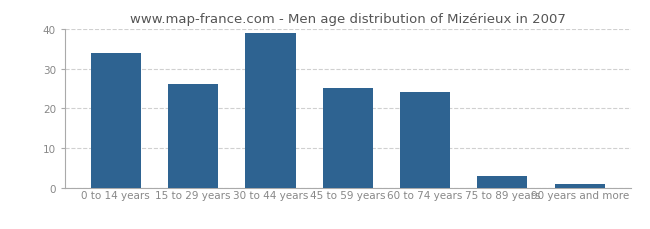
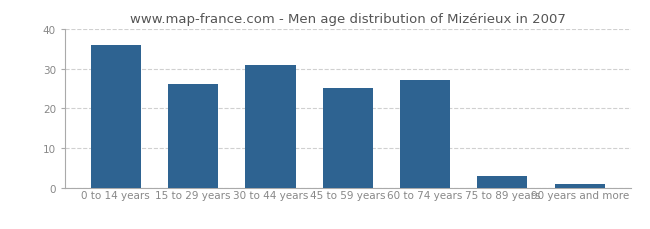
0 to 14 years: 34 -> 36
30 to 44 years: 39 -> 31
60 to 74 years: 24 -> 27
